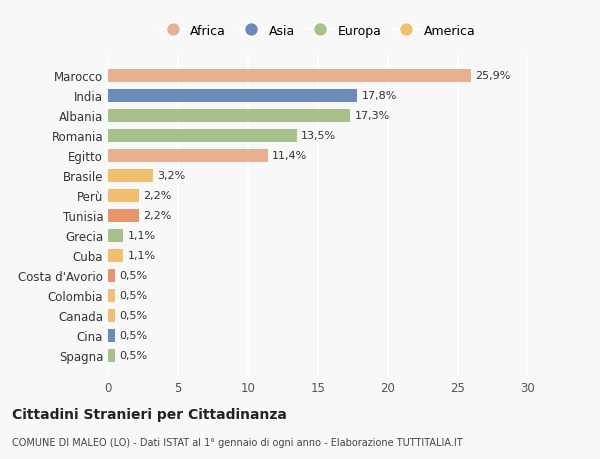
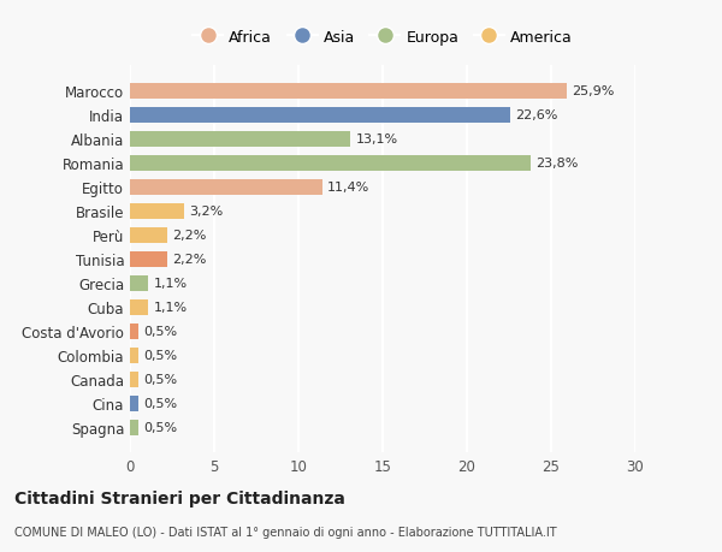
India: 17,8% -> 22,6%
Albania: 17,3% -> 13,1%
Romania: 13,5% -> 23,8%
